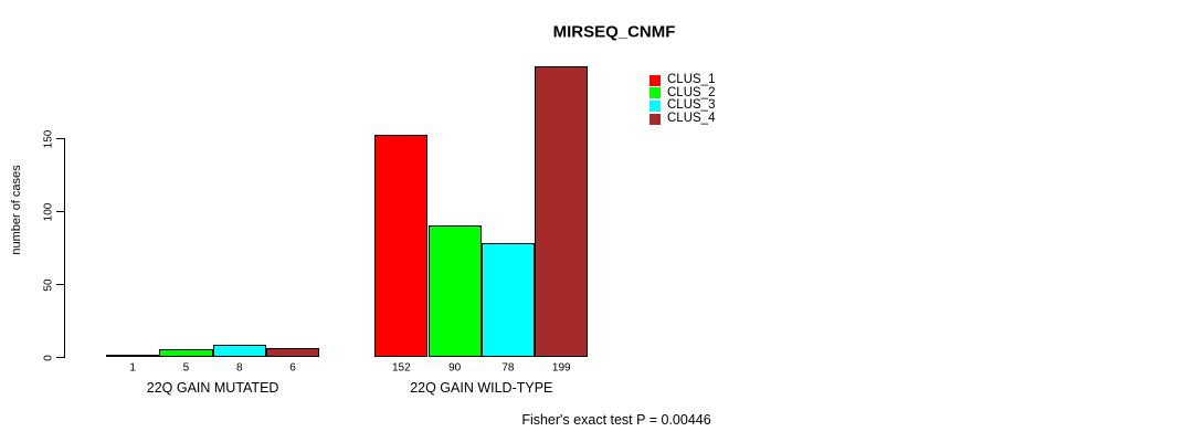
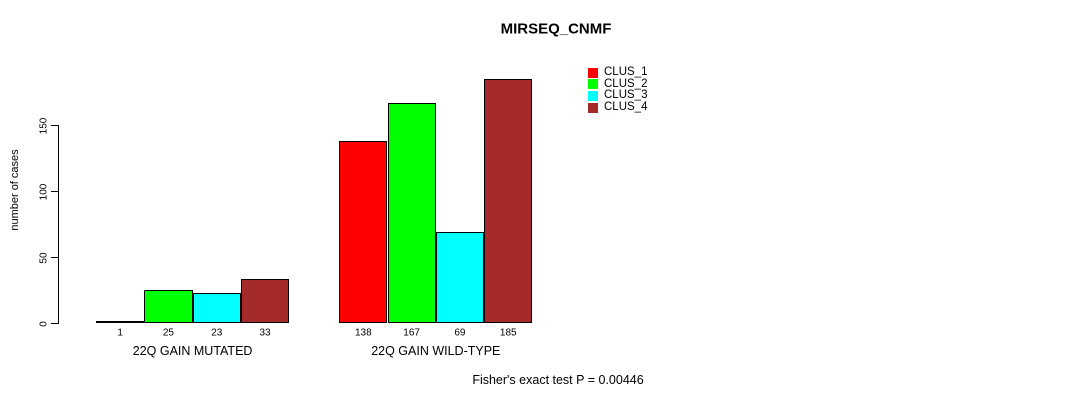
CLUS_2/22Q GAIN MUTATED: 5 -> 25
CLUS_3/22Q GAIN MUTATED: 8 -> 23
CLUS_4/22Q GAIN MUTATED: 6 -> 33
CLUS_1/22Q GAIN WILD-TYPE: 152 -> 138
CLUS_2/22Q GAIN WILD-TYPE: 90 -> 167
CLUS_3/22Q GAIN WILD-TYPE: 78 -> 69
CLUS_4/22Q GAIN WILD-TYPE: 199 -> 185
